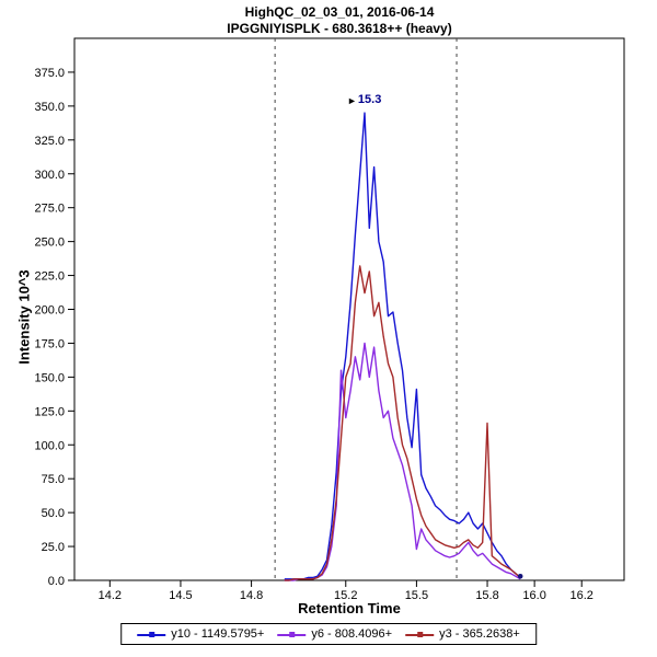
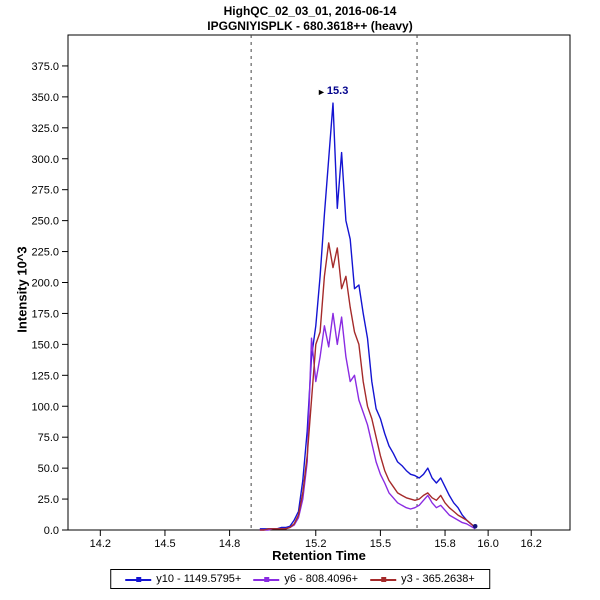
y10 - 1149.5795+/15.5: 141 -> 90
y6 - 808.4096+/15.5: 23 -> 45
y3 - 365.2638+/15.8: 116 -> 22
